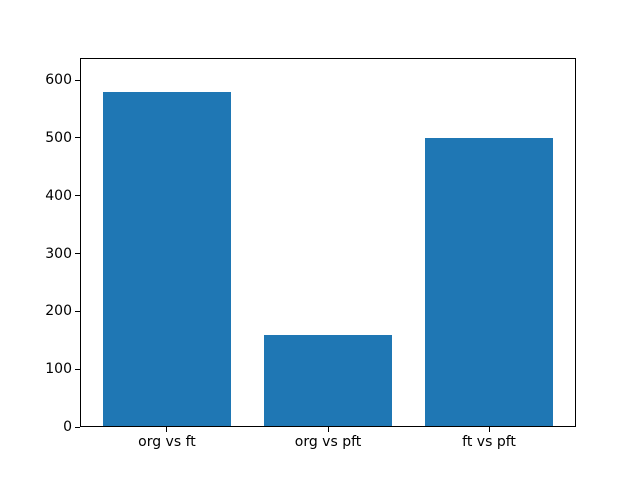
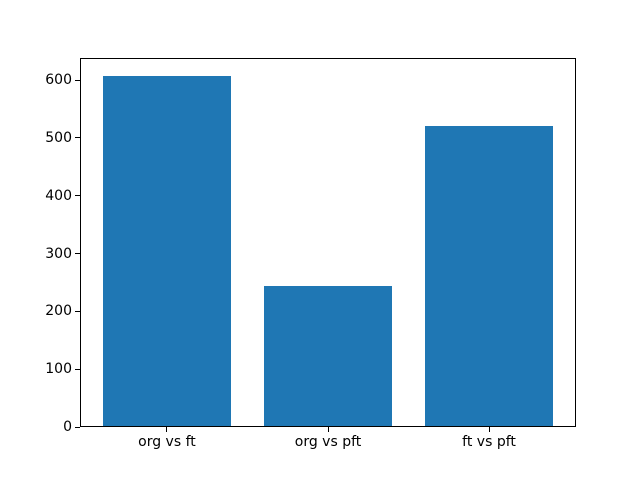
org vs ft: 580 -> 610
org vs pft: 160 -> 240
ft vs pft: 500 -> 520
